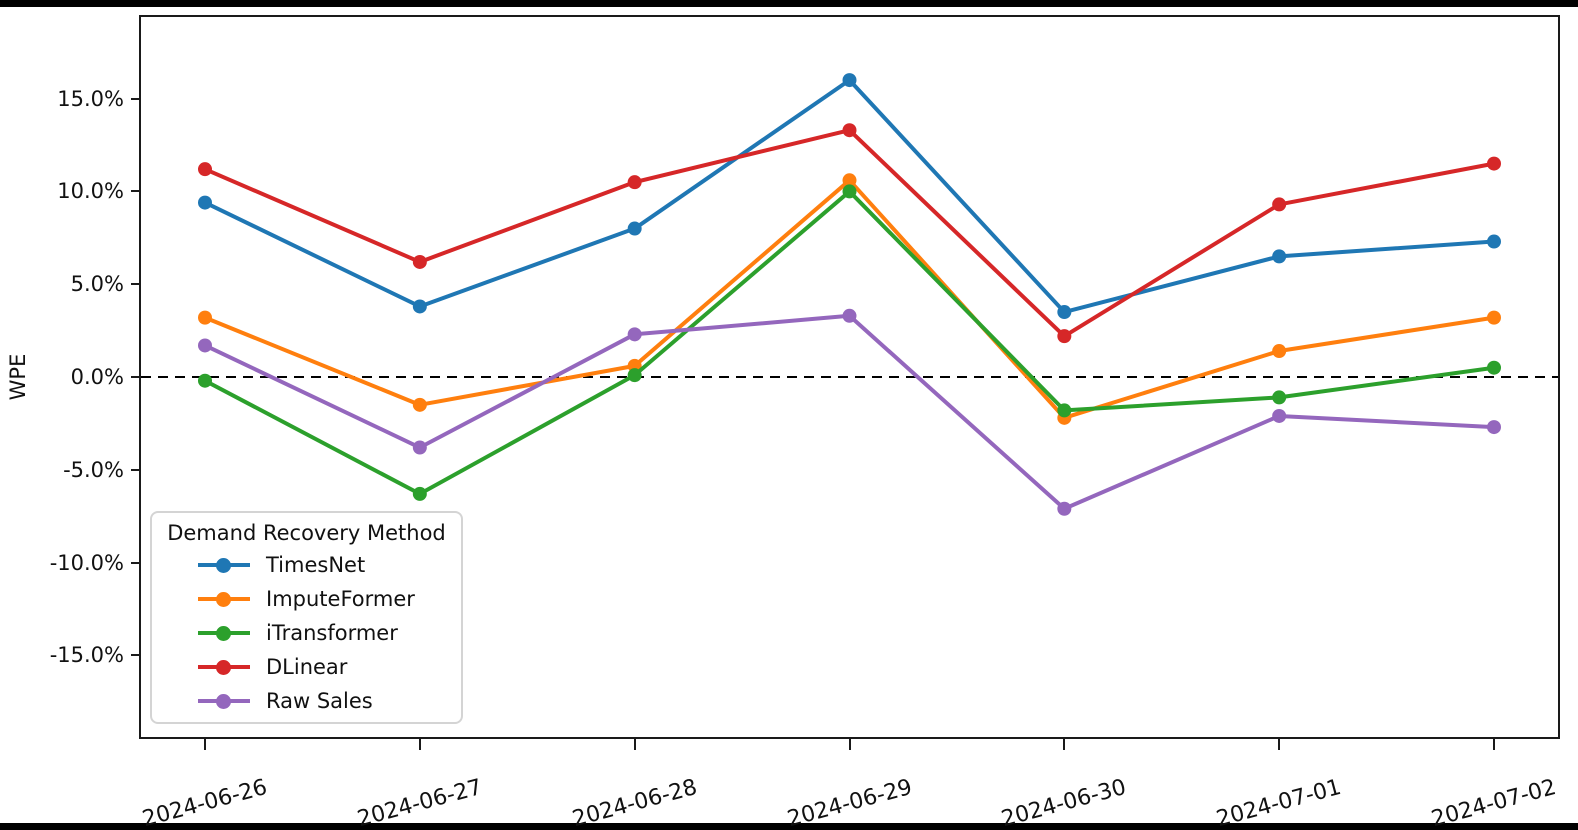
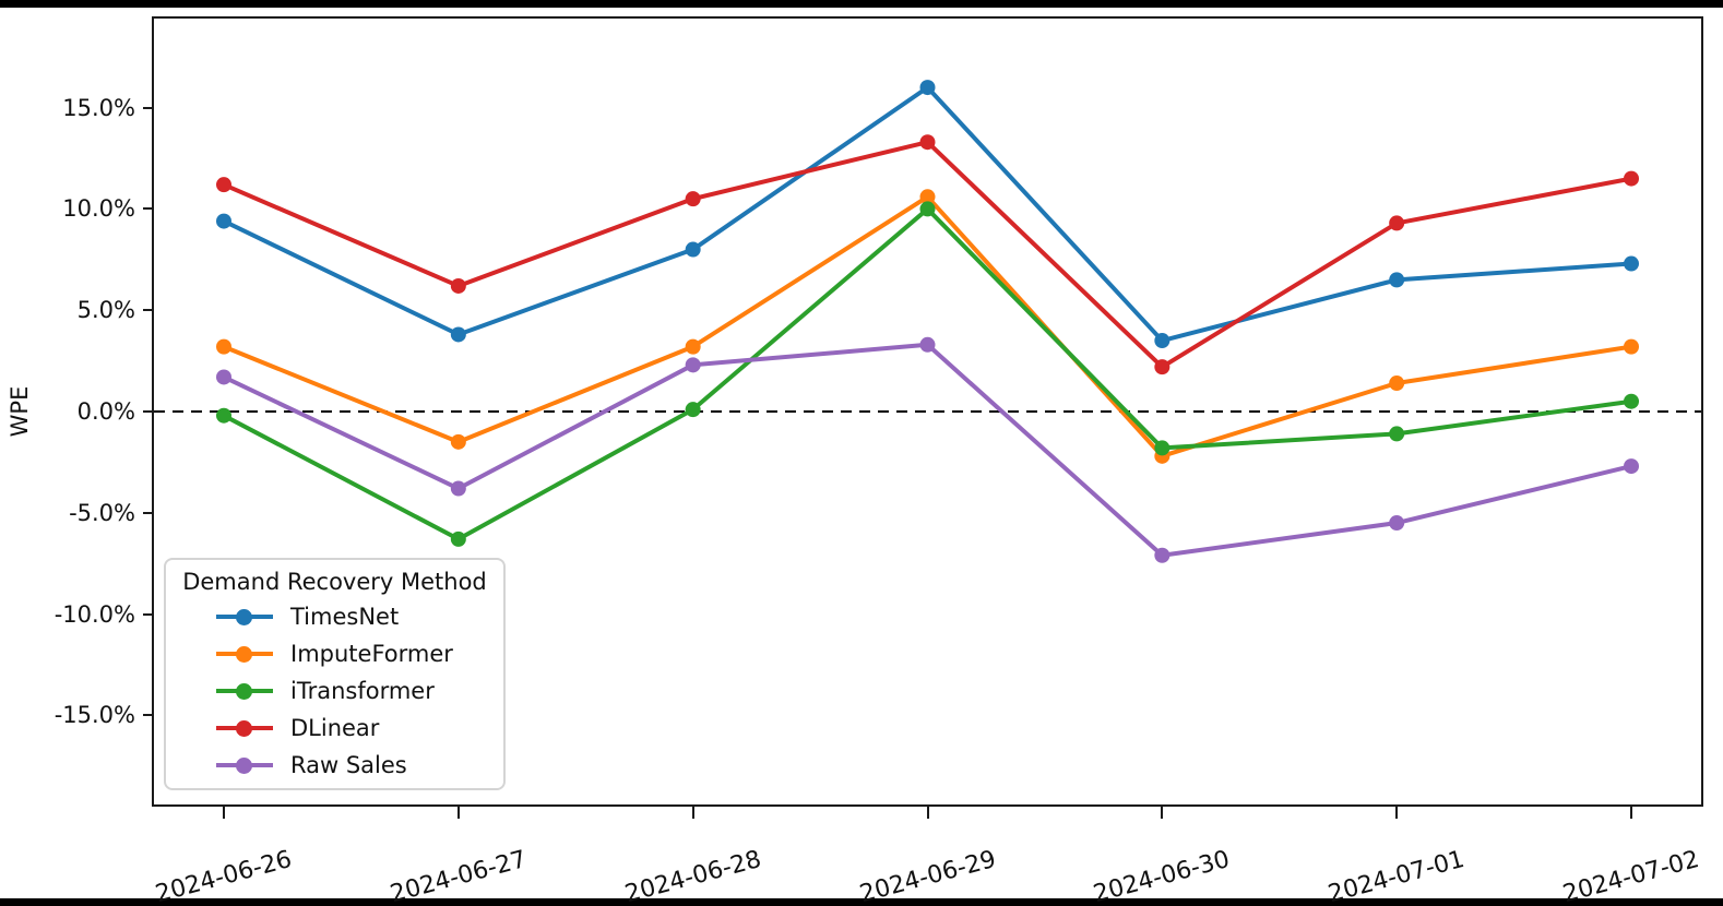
ImputeFormer/2024-06-28: 0.6% -> 3.2%
Raw Sales/2024-07-01: -2.1% -> -5.5%
